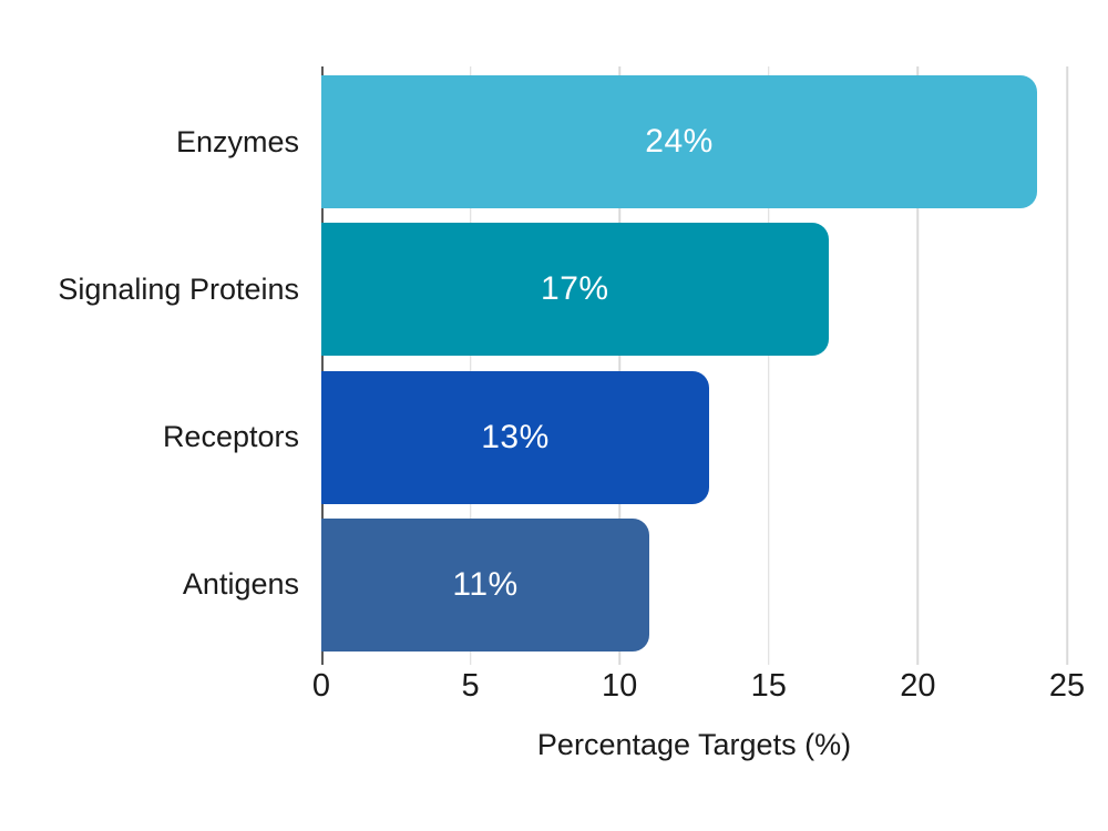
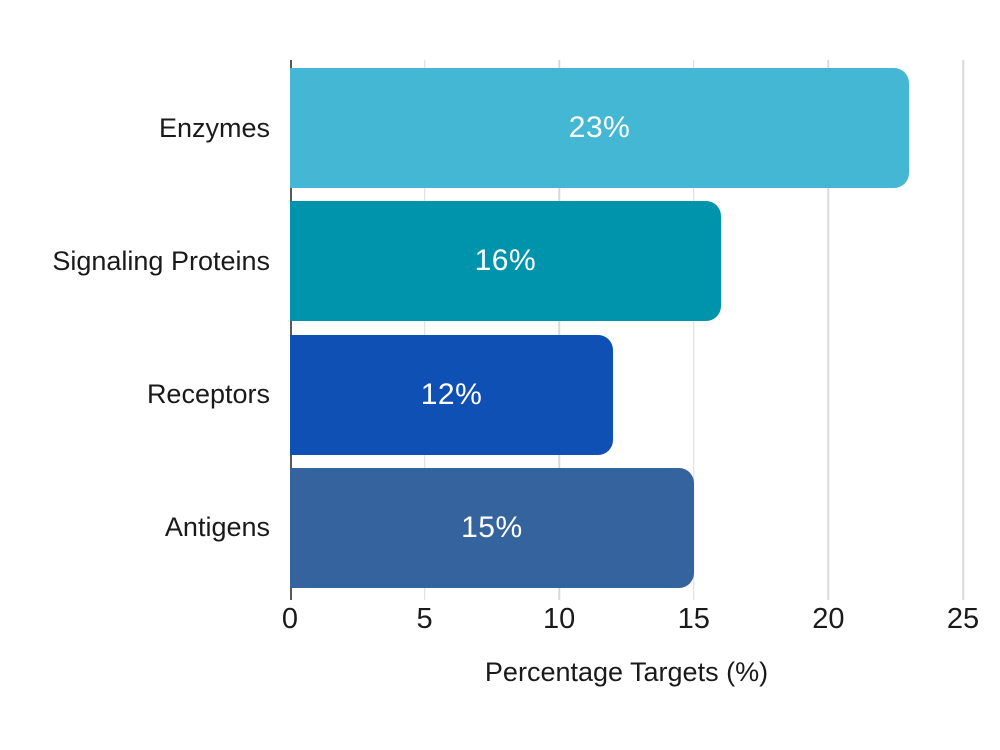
Enzymes: 24% -> 23%
Signaling Proteins: 17% -> 16%
Receptors: 13% -> 12%
Antigens: 11% -> 15%
